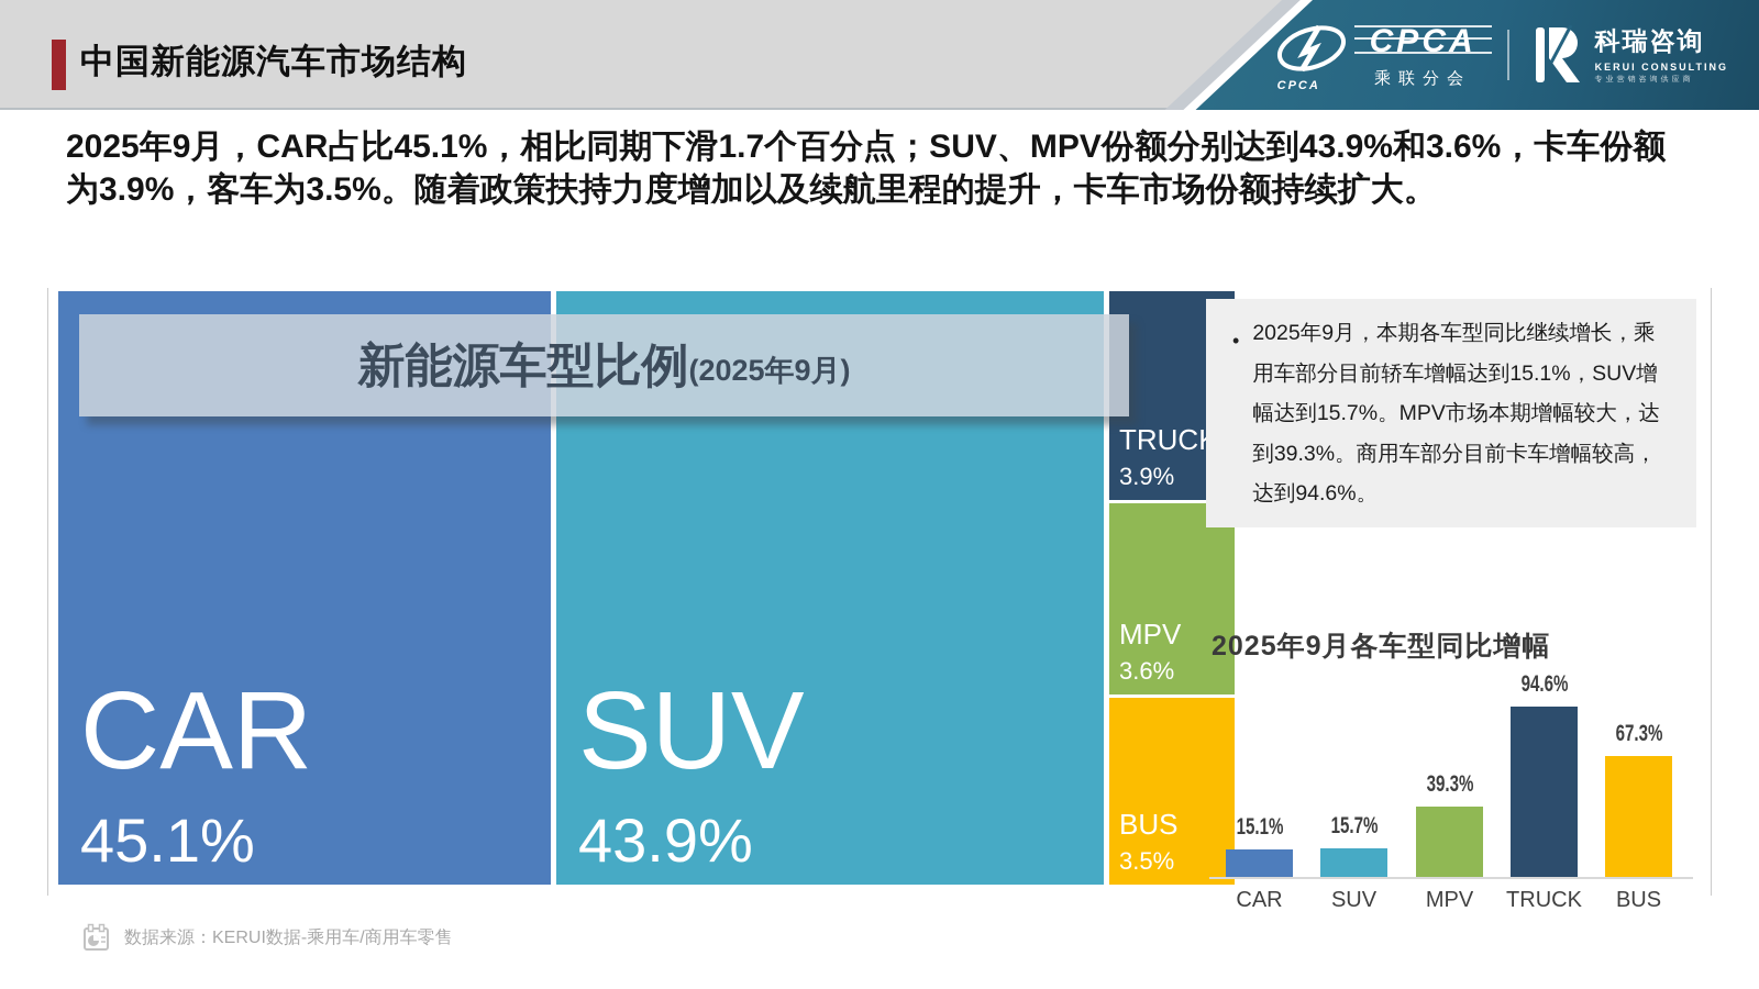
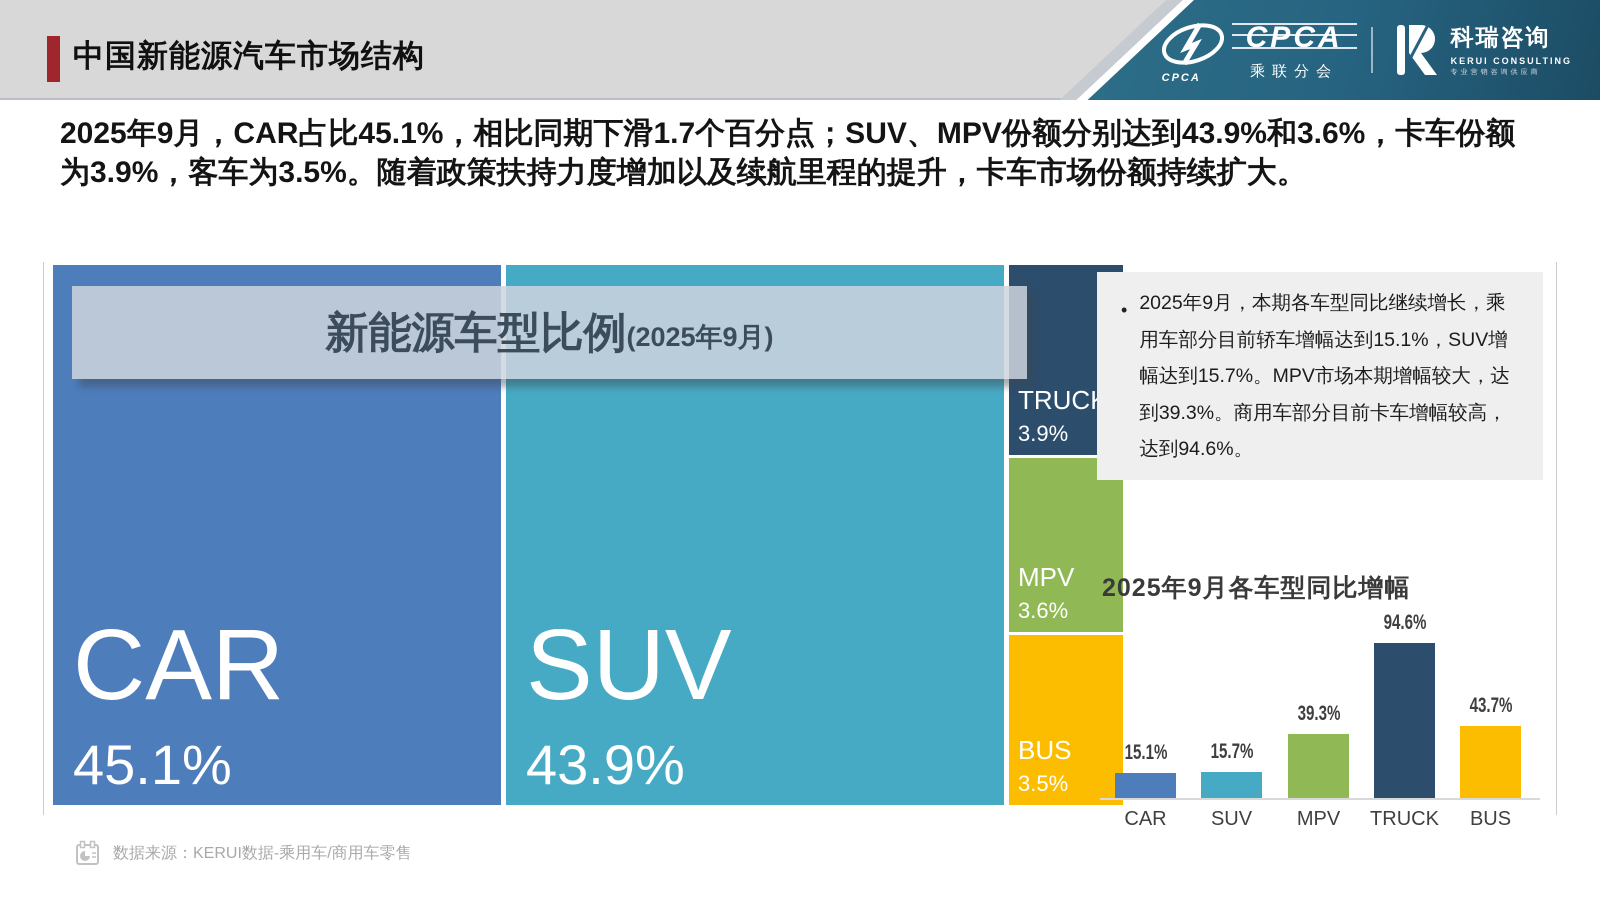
2025年9月各车型同比增幅/BUS: 67.3% -> 43.7%
